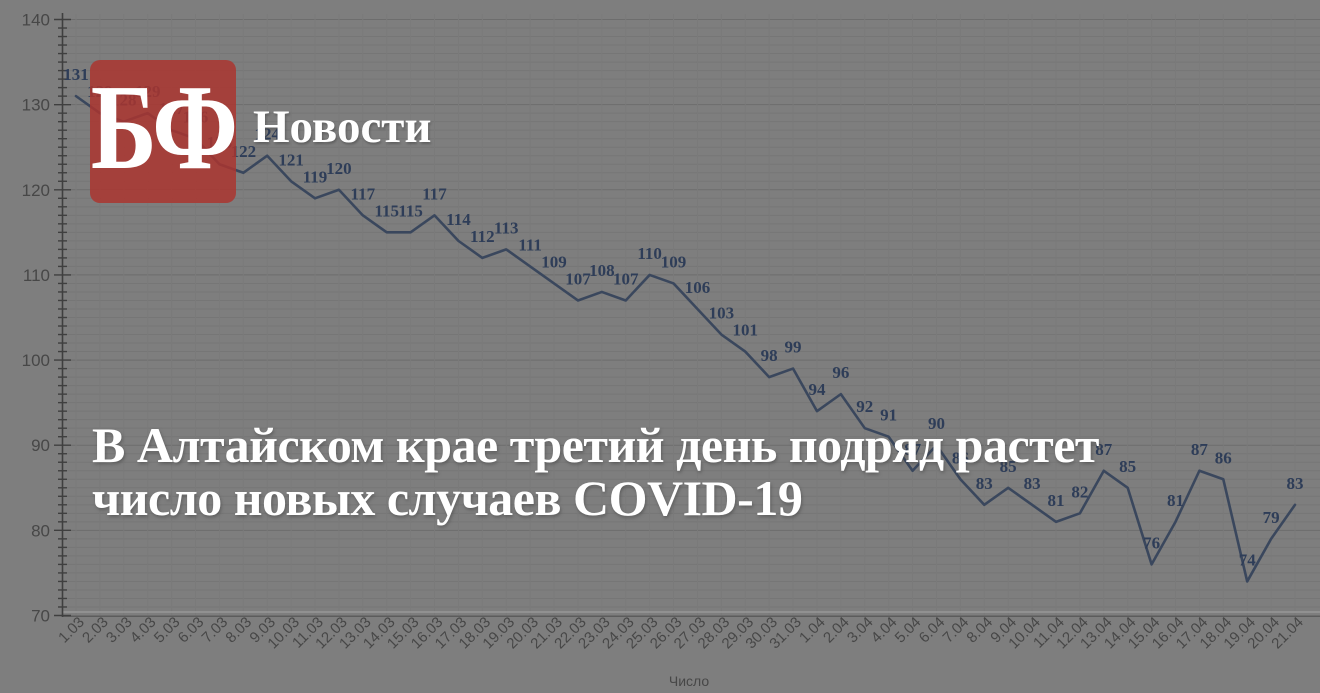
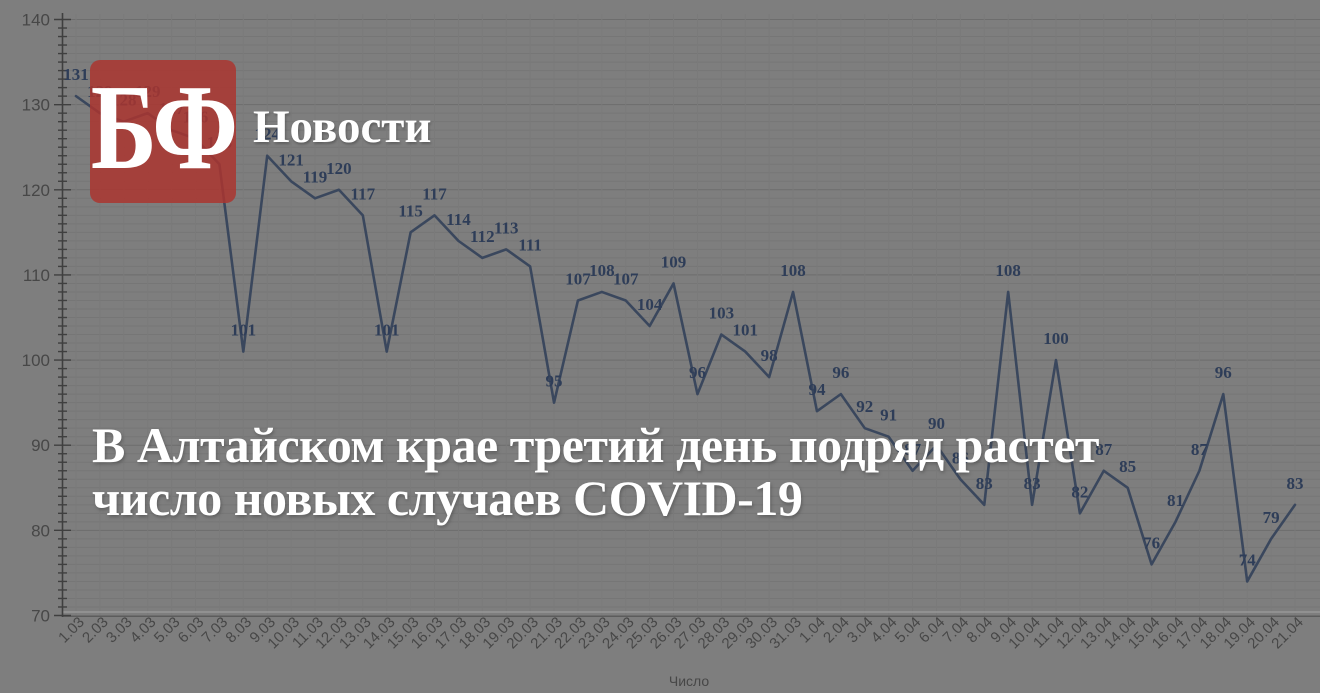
8.03: 122 -> 101
14.03: 115 -> 101
21.03: 109 -> 95
25.03: 110 -> 104
27.03: 106 -> 96
31.03: 99 -> 108
9.04: 85 -> 108
11.04: 81 -> 100
18.04: 86 -> 96
